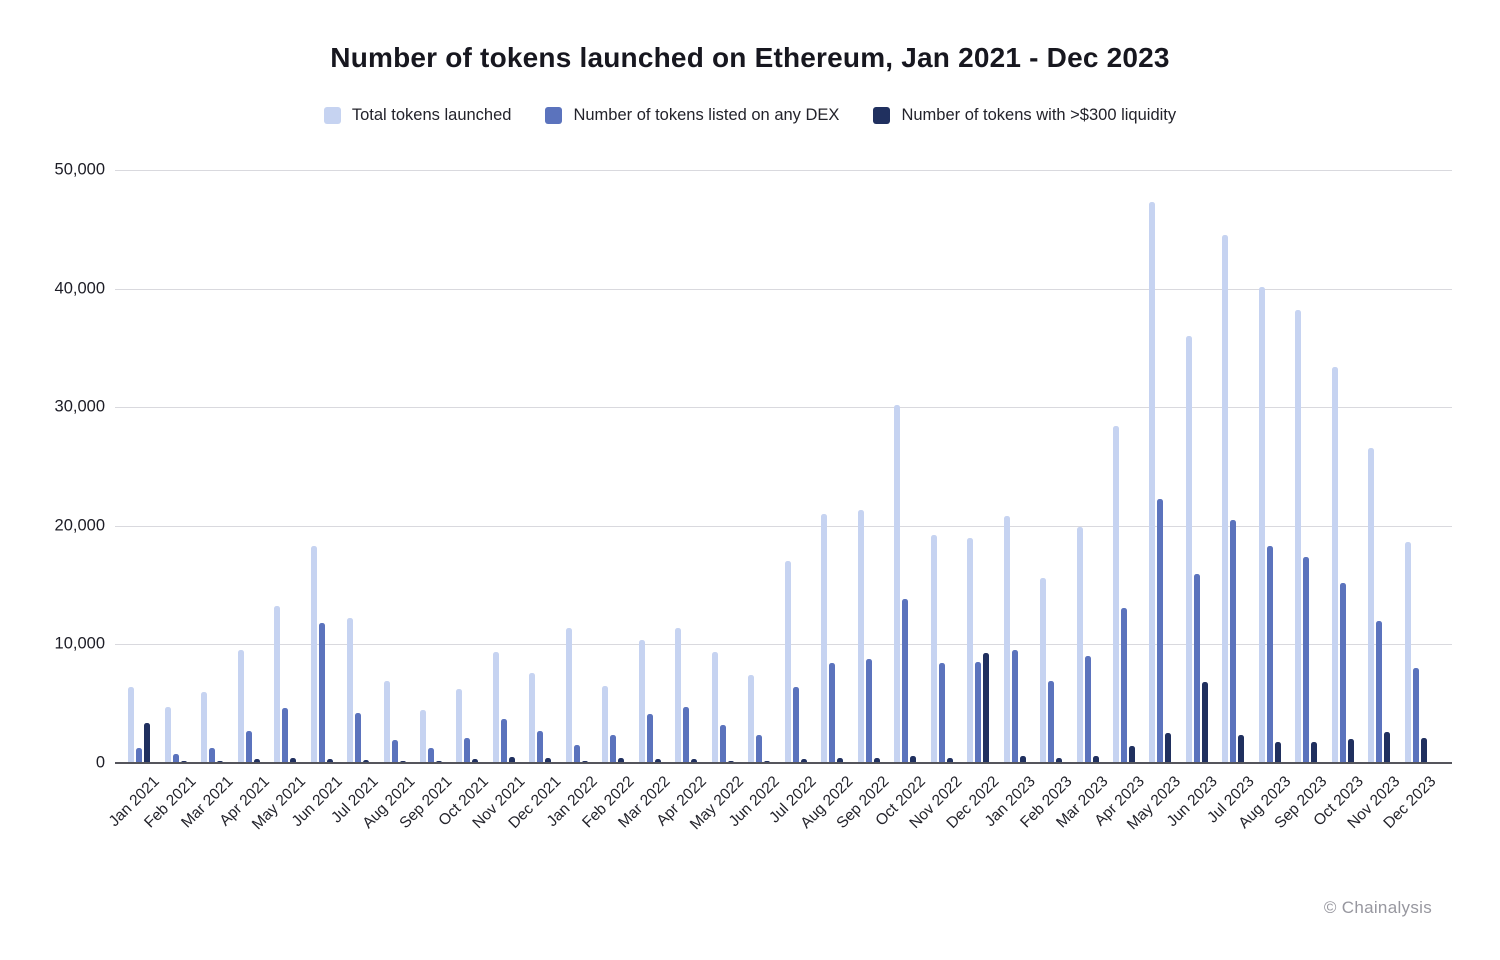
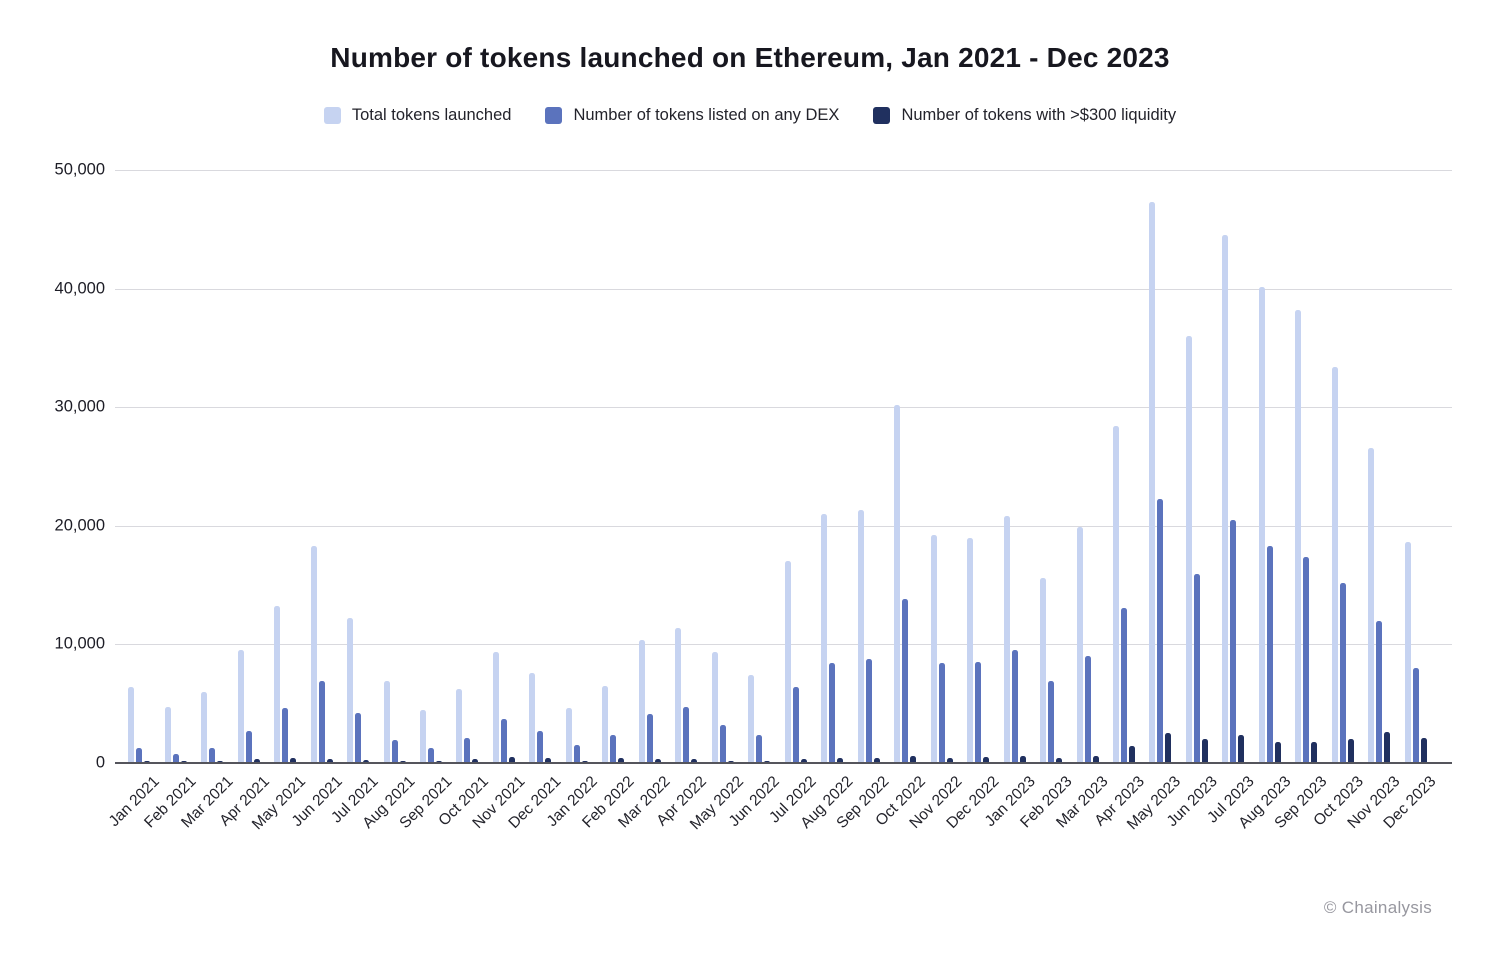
Number of tokens with >$300 liquidity/Jan 2021: 3400 -> 200
Number of tokens listed on any DEX/Jun 2021: 11800 -> 6900
Total tokens launched/Jan 2022: 11400 -> 4600
Number of tokens with >$300 liquidity/Dec 2022: 9300 -> 500
Number of tokens with >$300 liquidity/Jun 2023: 6800 -> 2000
